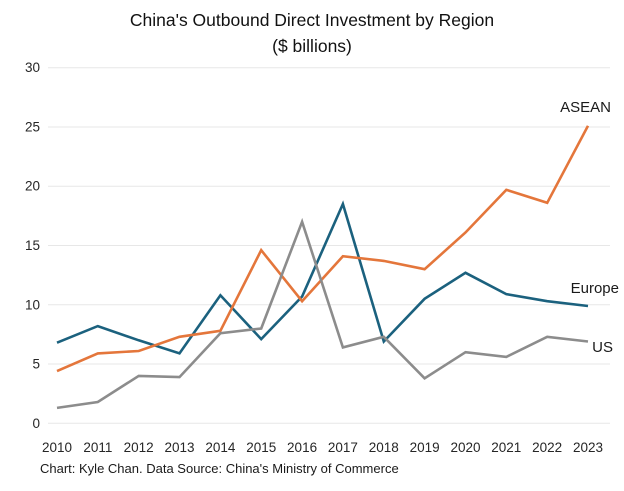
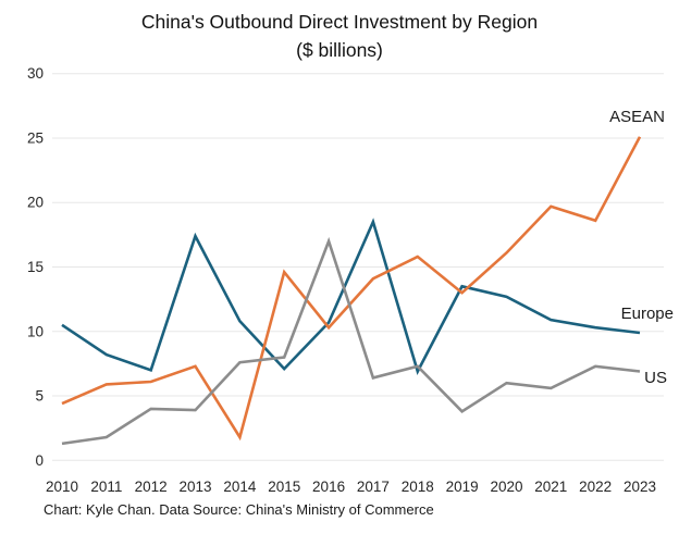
Europe/2010: 6.8 -> 10.5
Europe/2013: 5.9 -> 17.4
ASEAN/2014: 7.8 -> 1.8
ASEAN/2018: 13.7 -> 15.8
Europe/2019: 10.5 -> 13.5
